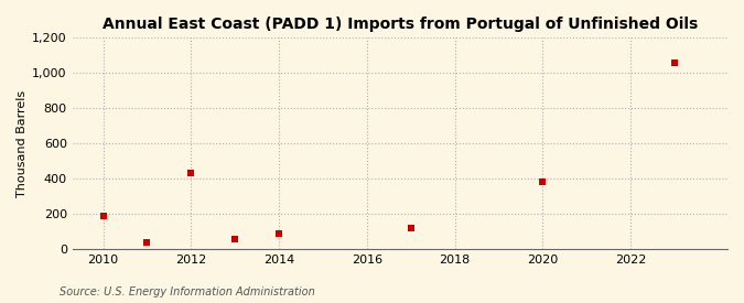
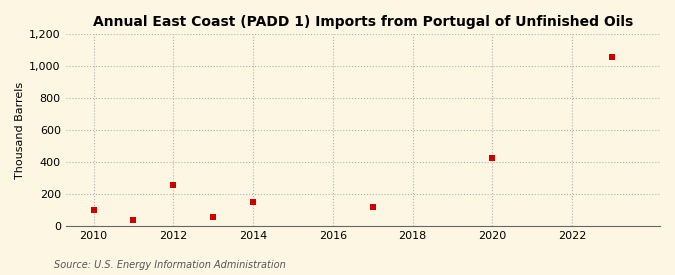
2010: 190 -> 100
2012: 430 -> 260
2014: 90 -> 150
2020: 380 -> 420
